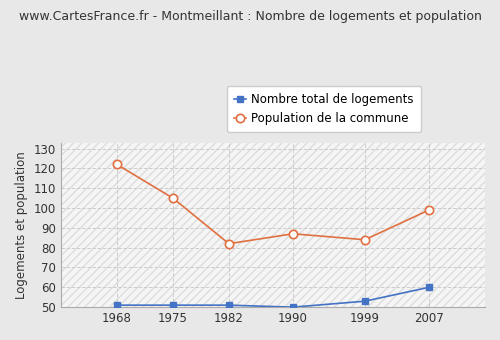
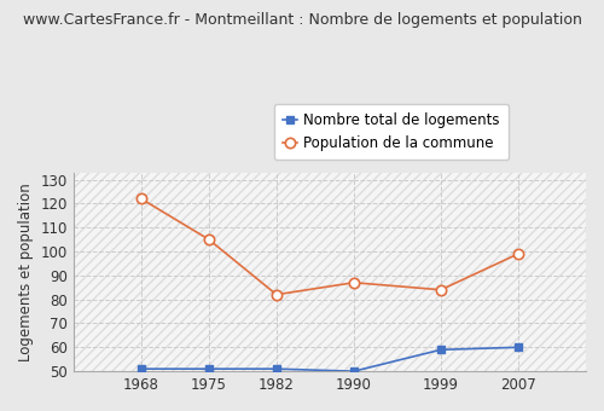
Nombre total de logements/1999: 53 -> 59
